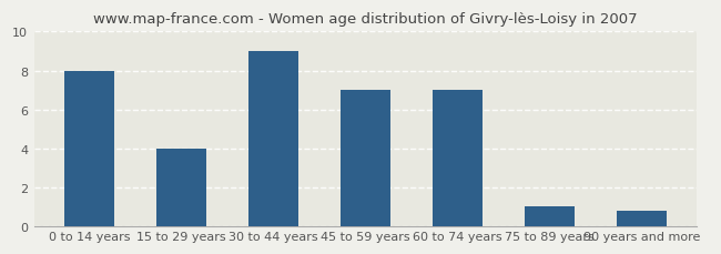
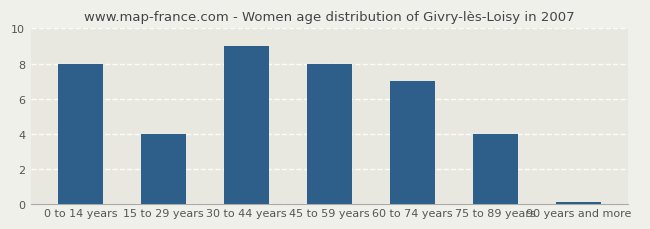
45 to 59 years: 7.0 -> 8.0
75 to 89 years: 1.0 -> 4.0
90 years and more: 0.8 -> 0.1
